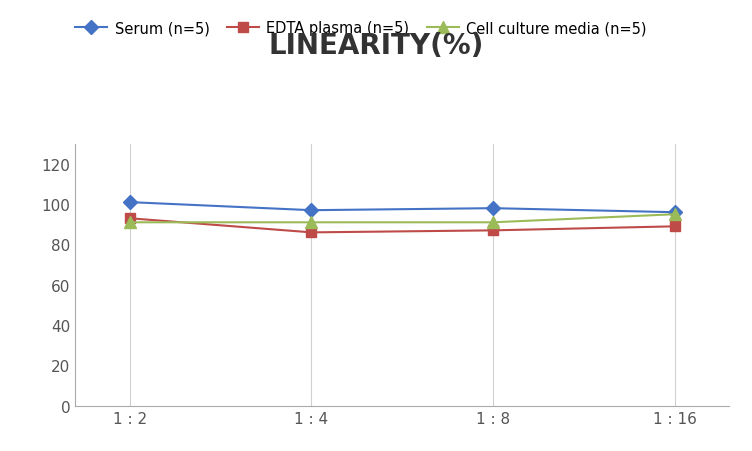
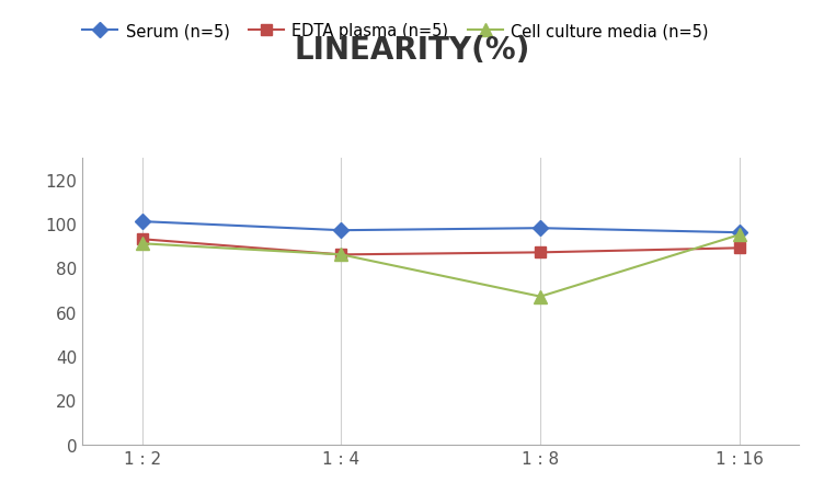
Cell culture media (n=5)/1 : 4: 91 -> 86
Cell culture media (n=5)/1 : 8: 91 -> 67
